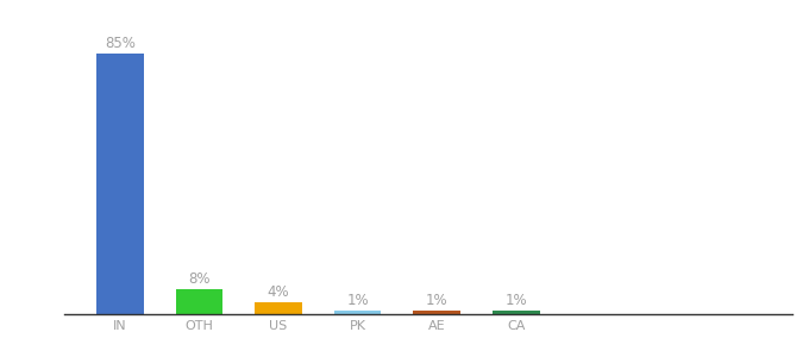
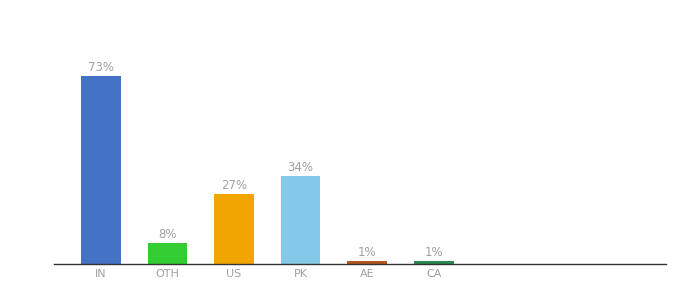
IN: 85% -> 73%
US: 4% -> 27%
PK: 1% -> 34%
